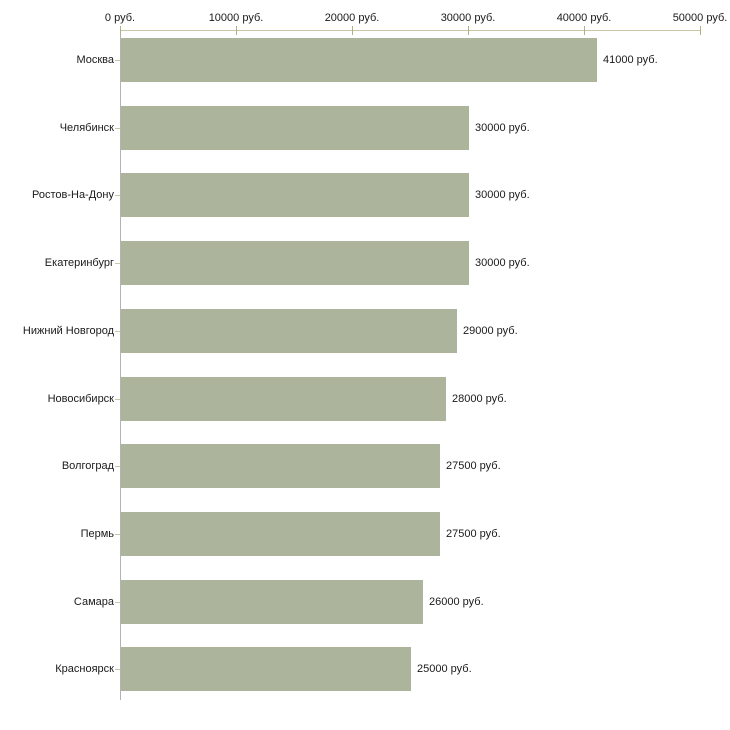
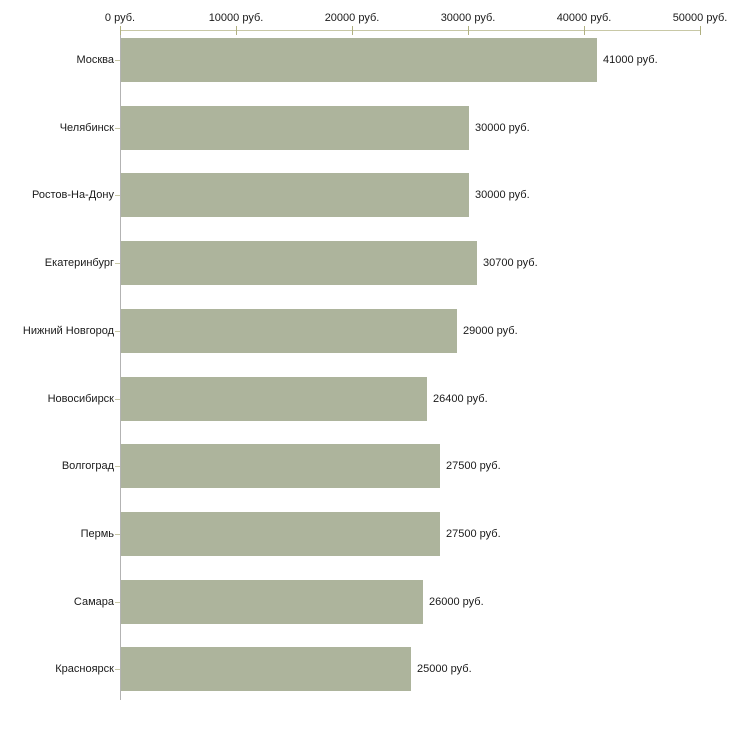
Екатеринбург: 30000 -> 30700
Новосибирск: 28000 -> 26400
